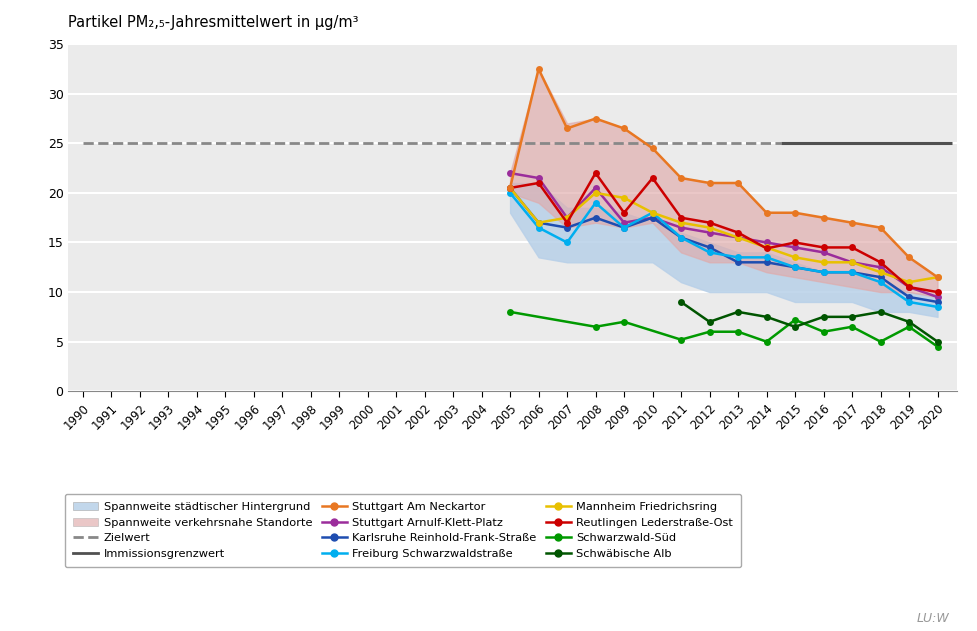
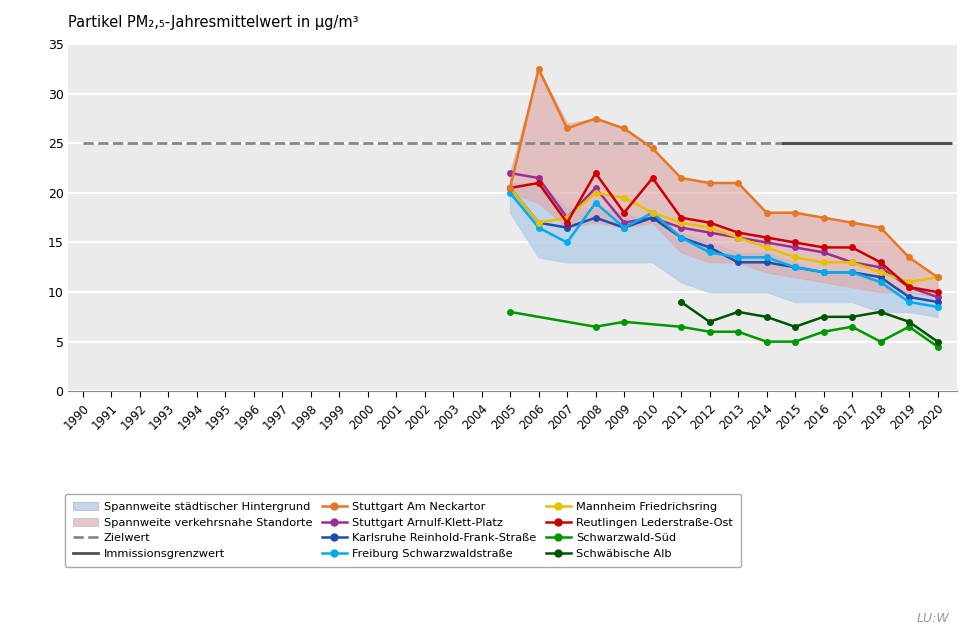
Schwarzwald-Süd/2011: 5.2 -> 6.5
Reutlingen Lederstraße-Ost/2014: 14.4 -> 15.5
Schwarzwald-Süd/2015: 7.2 -> 5.0
